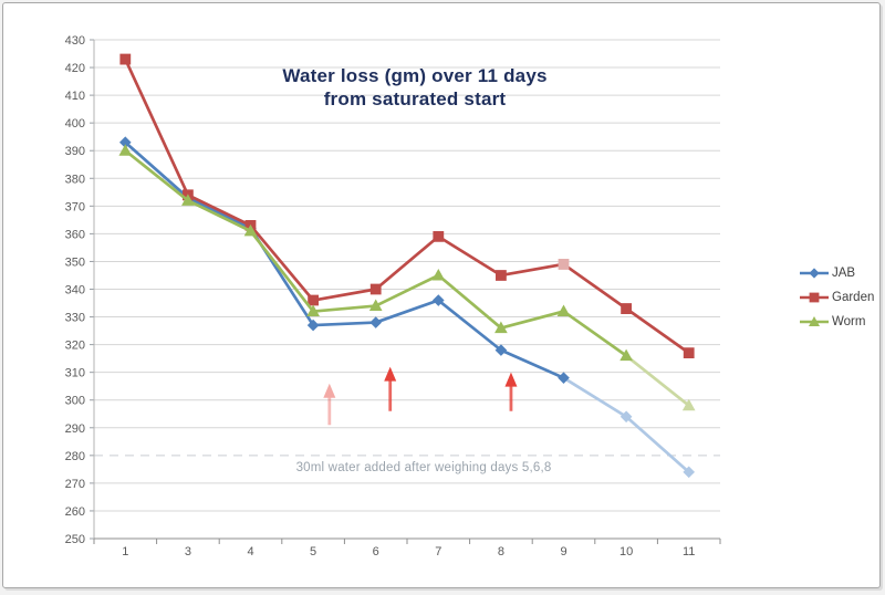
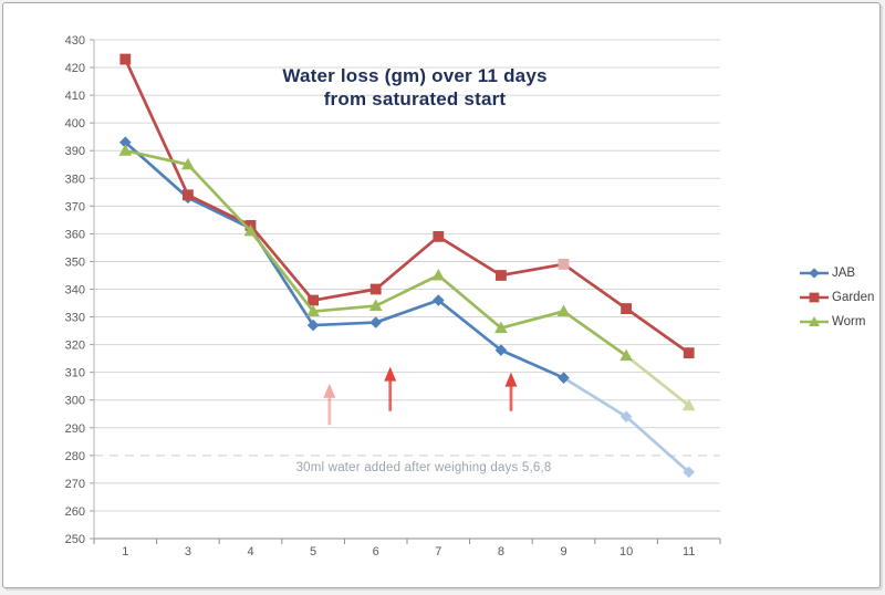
Worm/3: 372 -> 385
